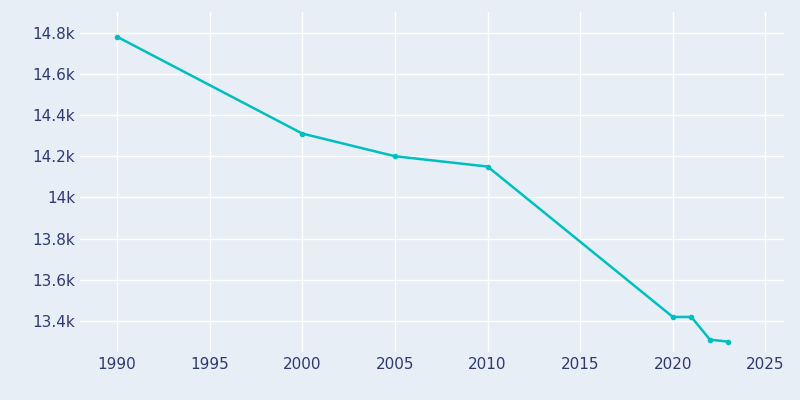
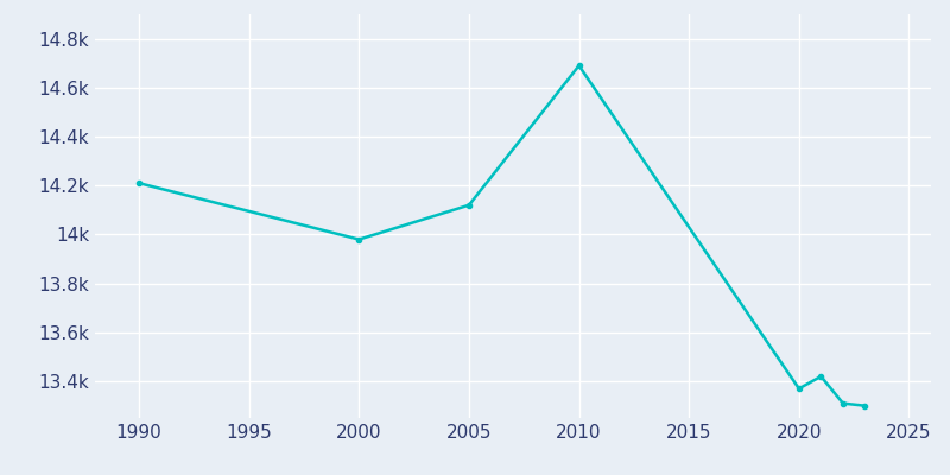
1990: 14.78k -> 14.21k
2000: 14.31k -> 13.98k
2005: 14.20k -> 14.12k
2010: 14.15k -> 14.69k
2020: 13.42k -> 13.37k
